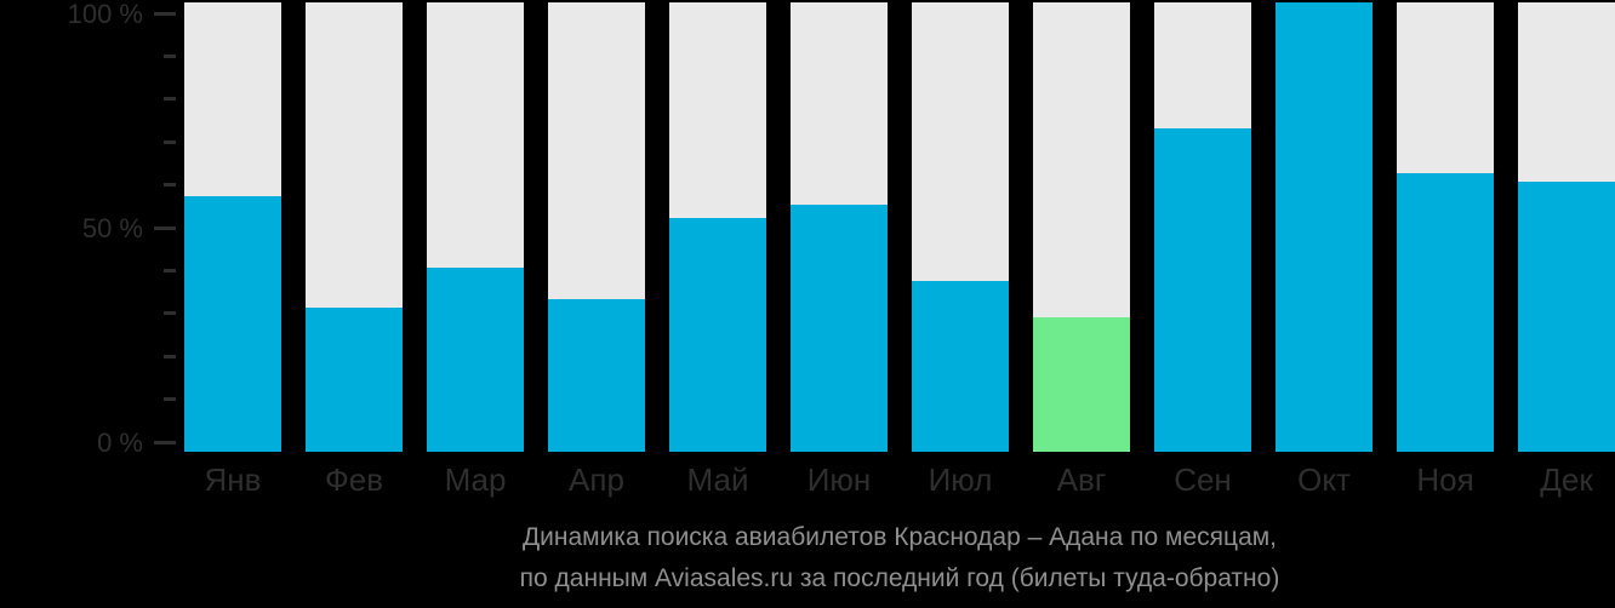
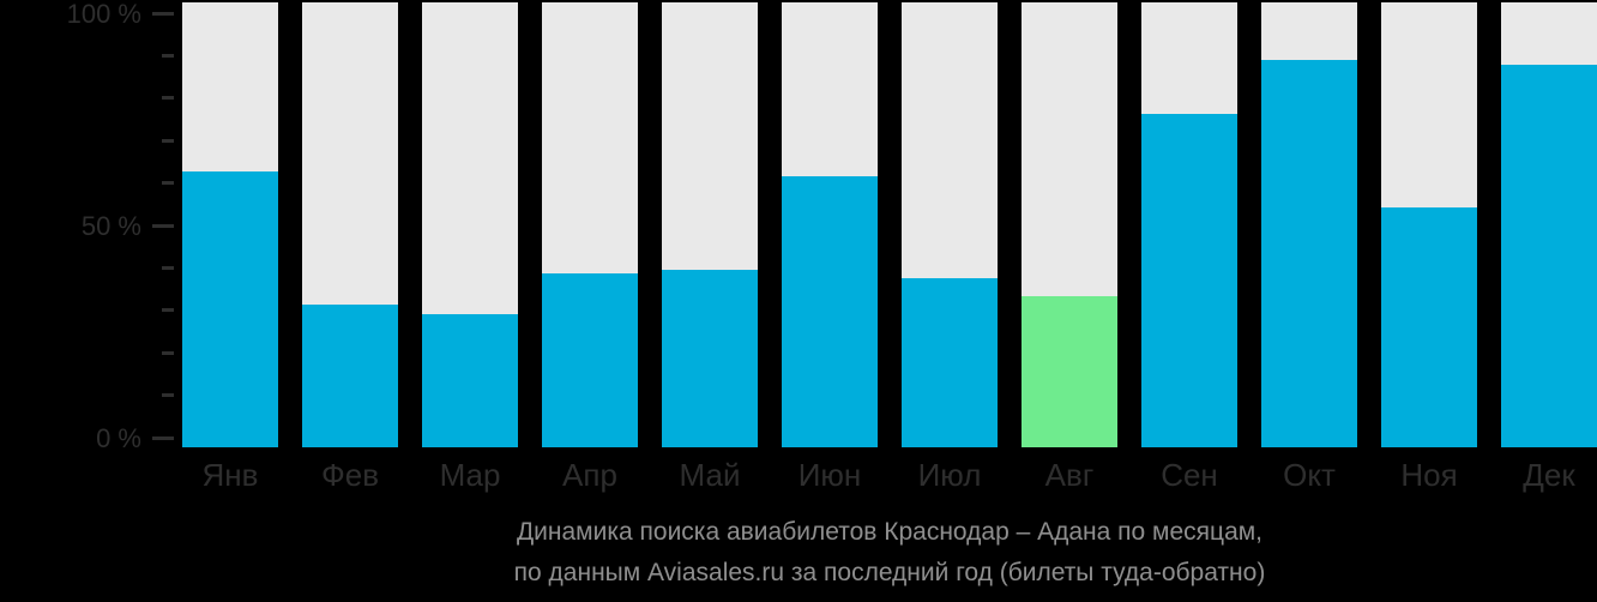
Янв: 57% -> 62%
Мар: 41% -> 30%
Апр: 34% -> 39%
Май: 52% -> 40%
Июн: 55% -> 61%
Авг: 30% -> 34%
Сен: 72% -> 75%
Окт: 100% -> 87%
Ноя: 62% -> 54%
Дек: 60% -> 86%
